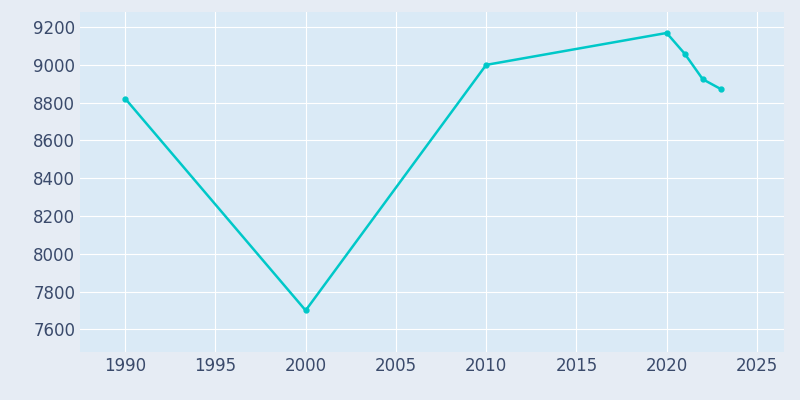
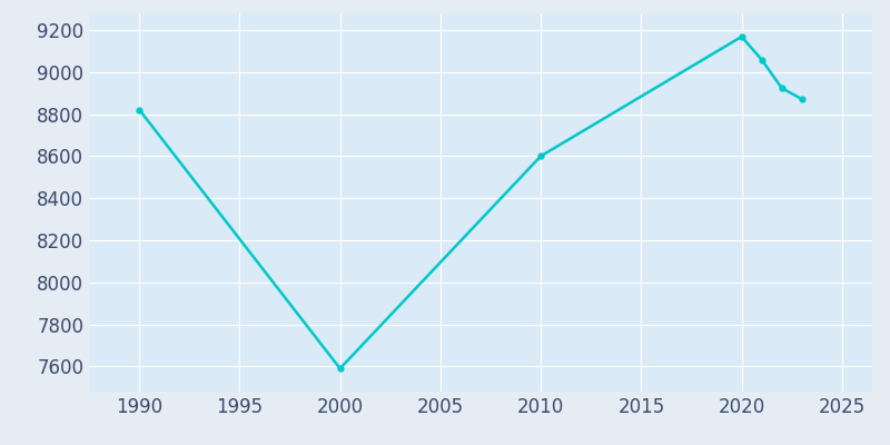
2000: 7700 -> 7590
2010: 9000 -> 8600
